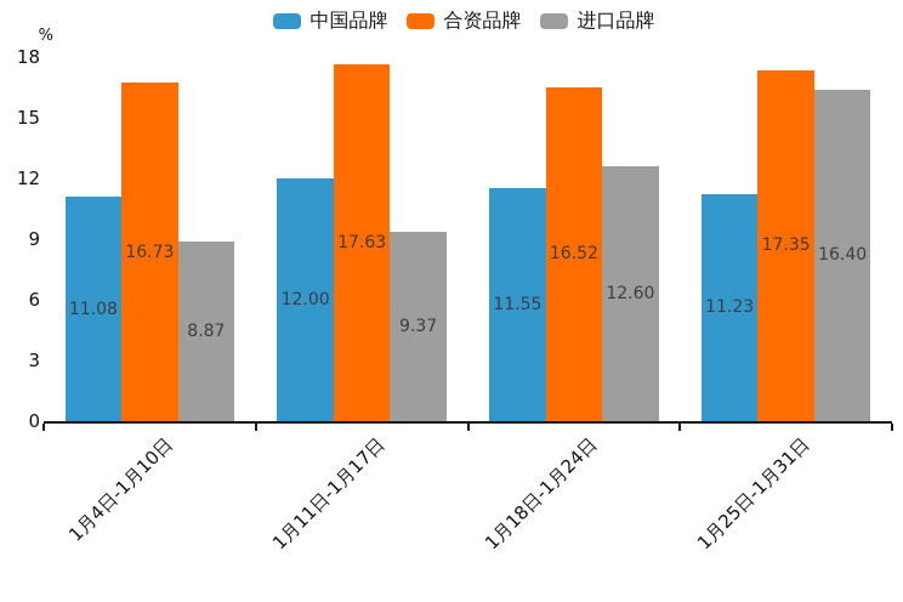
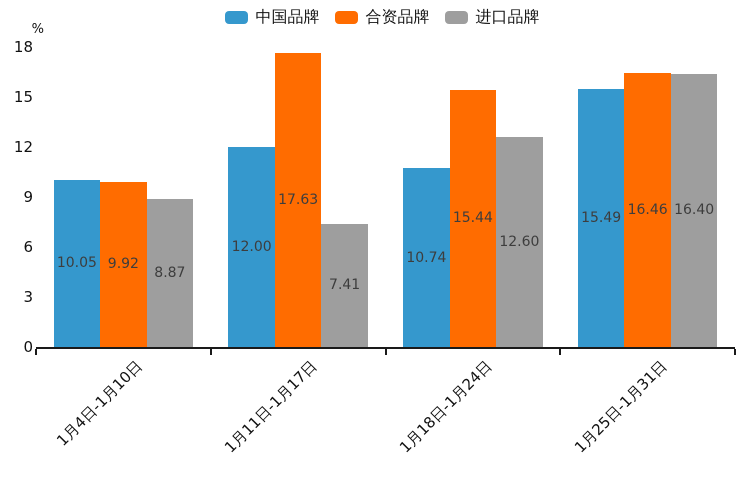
中国品牌/1月4日-1月10日: 11.08 -> 10.05
合资品牌/1月4日-1月10日: 16.73 -> 9.92
进口品牌/1月11日-1月17日: 9.37 -> 7.41
中国品牌/1月18日-1月24日: 11.55 -> 10.74
合资品牌/1月18日-1月24日: 16.52 -> 15.44
中国品牌/1月25日-1月31日: 11.23 -> 15.49
合资品牌/1月25日-1月31日: 17.35 -> 16.46
